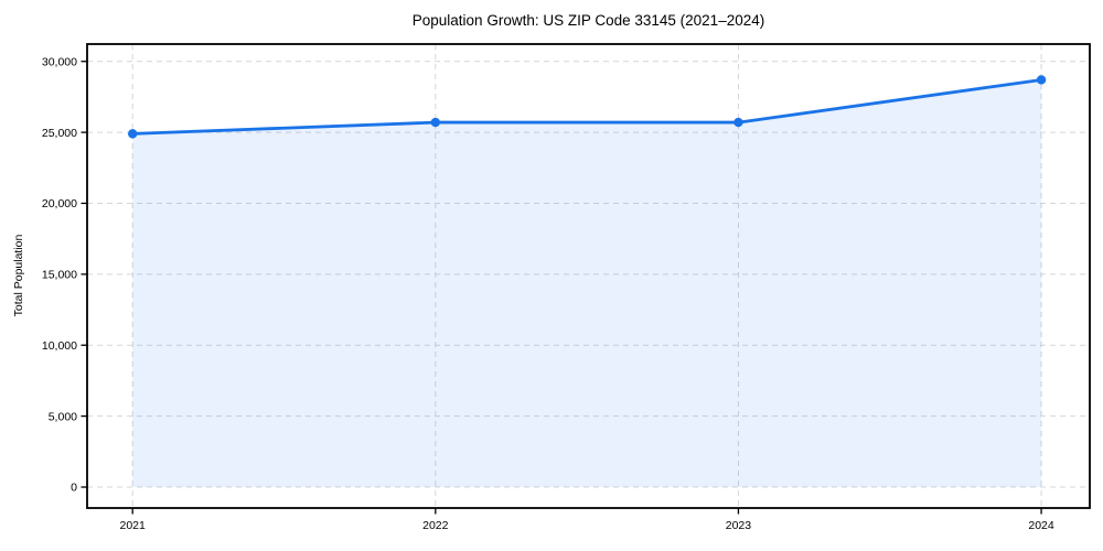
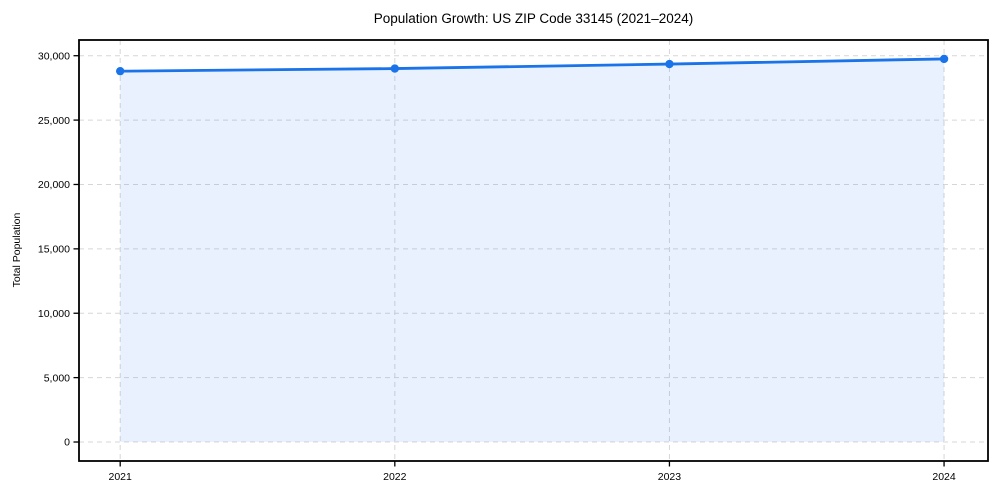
2021: 24900 -> 28800
2022: 25700 -> 29000
2023: 25700 -> 29400
2024: 28700 -> 29800
